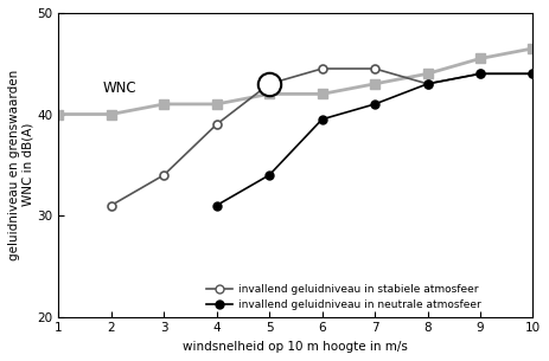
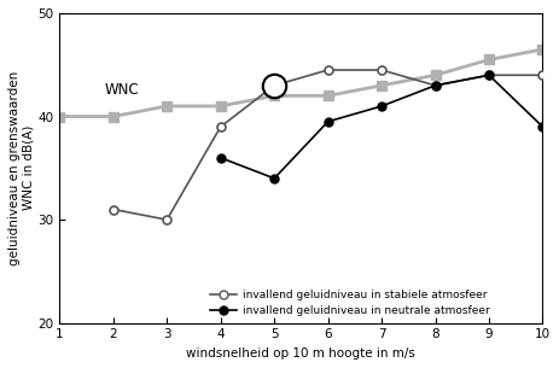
invallend geluidniveau in stabiele atmosfeer/3: 34.0 -> 30.0
invallend geluidniveau in neutrale atmosfeer/4: 31.0 -> 36.0
invallend geluidniveau in neutrale atmosfeer/10: 44.0 -> 39.0
